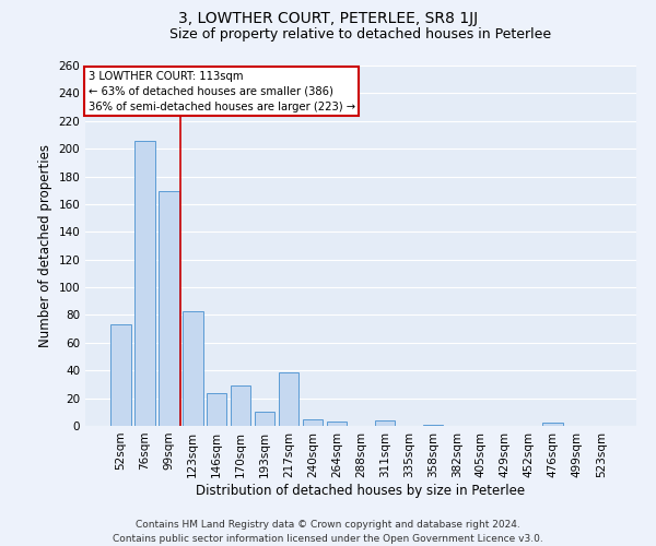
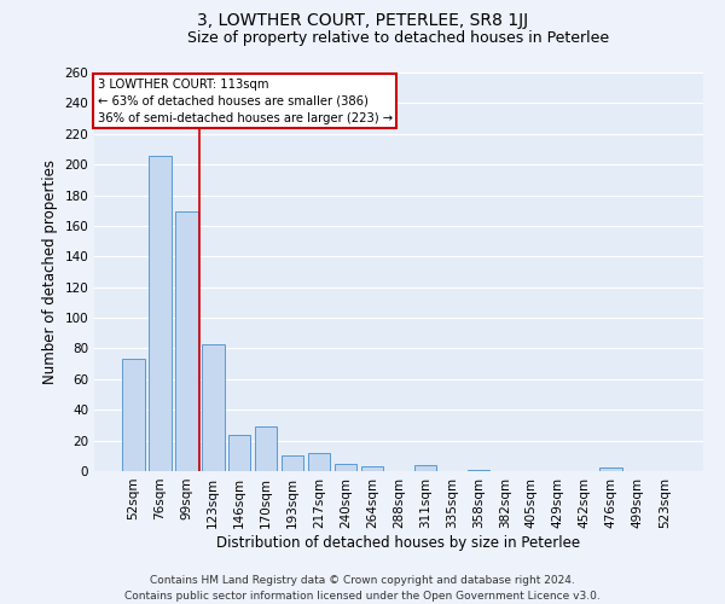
217sqm: 39 -> 12
